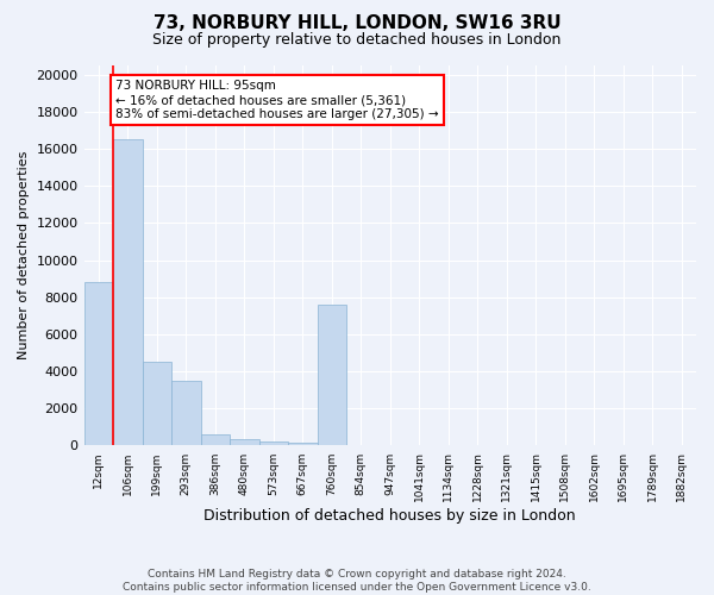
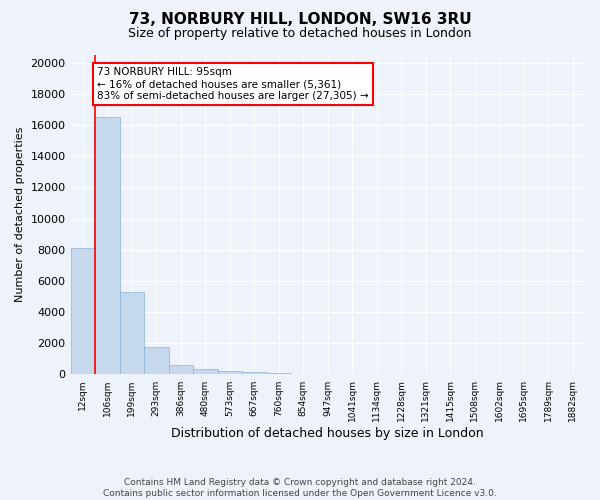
12sqm: 8800 -> 8100
199sqm: 4500 -> 5300
293sqm: 3500 -> 1800
760sqm: 7600 -> 100
